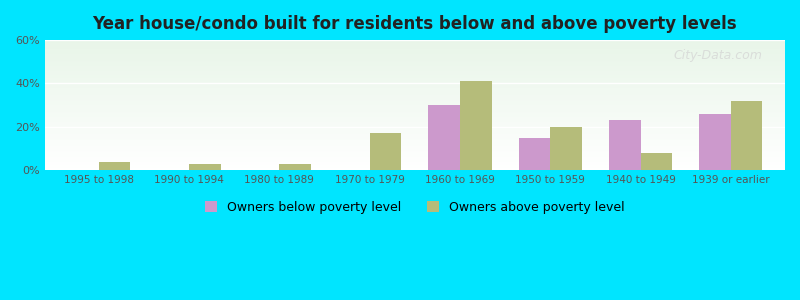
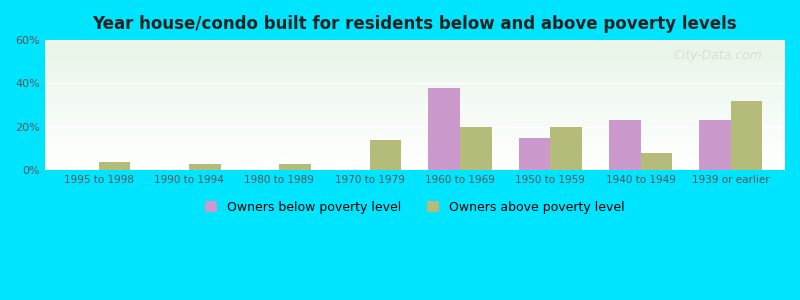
Owners above poverty level/1970 to 1979: 17% -> 14%
Owners below poverty level/1960 to 1969: 30% -> 38%
Owners above poverty level/1960 to 1969: 41% -> 20%
Owners below poverty level/1939 or earlier: 26% -> 23%
